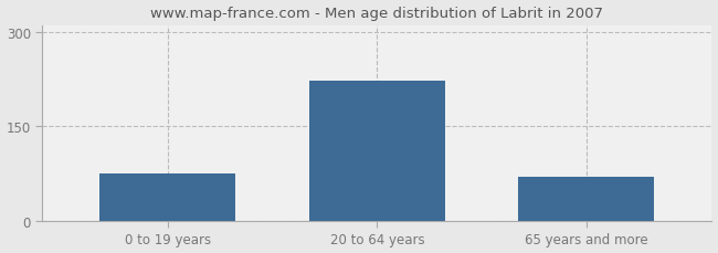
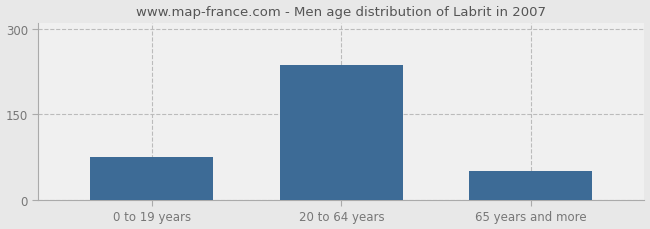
20 to 64 years: 222 -> 236
65 years and more: 70 -> 50
